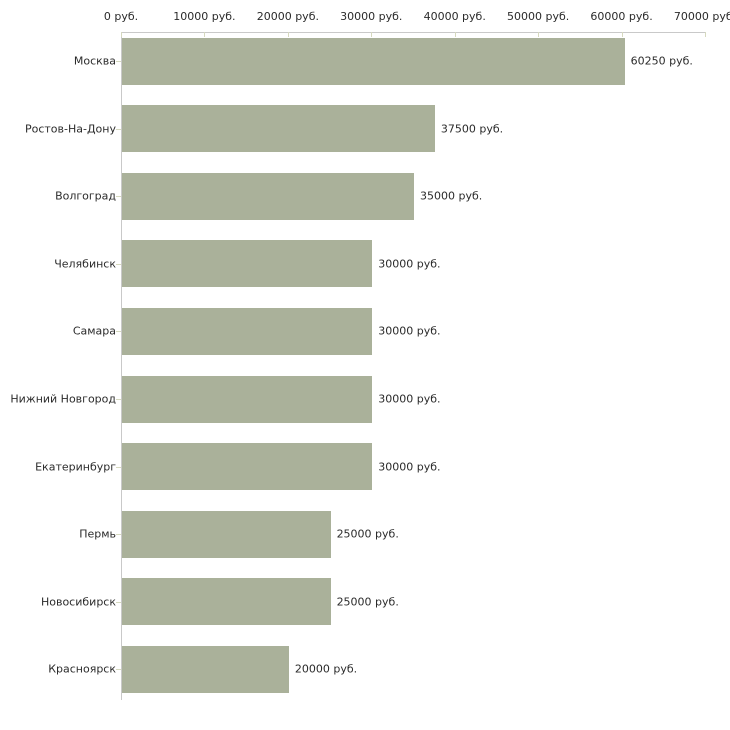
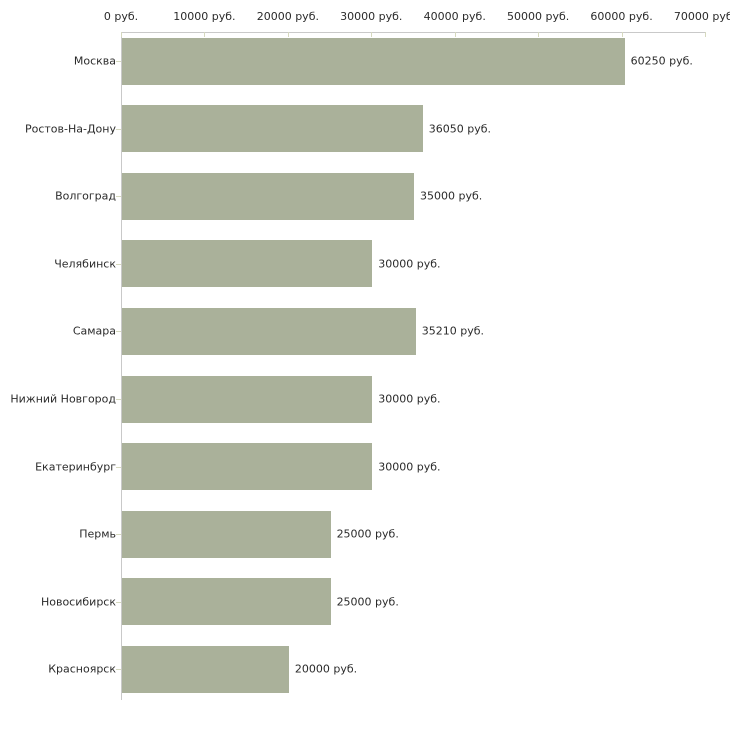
Ростов-На-Дону: 37500 -> 36050
Самара: 30000 -> 35210
